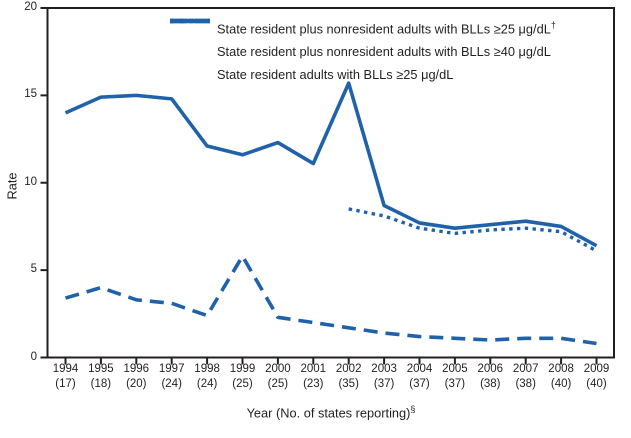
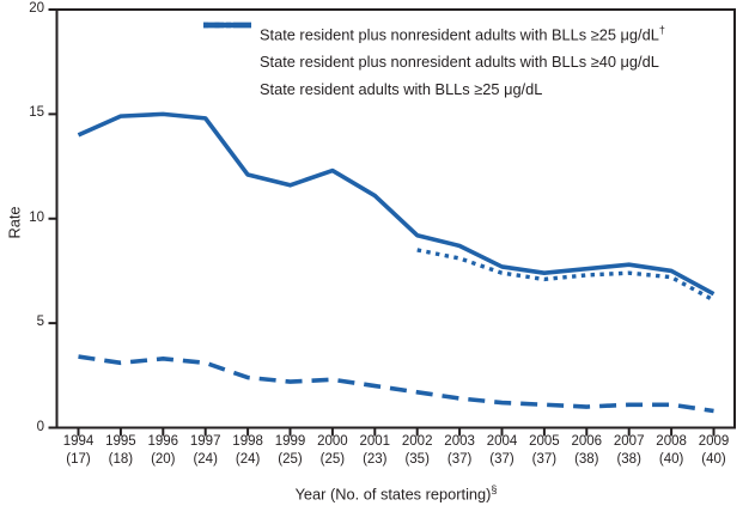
State resident plus nonresident adults with BLLs ≥40 μg/dL/1995: 4.0 -> 3.1
State resident plus nonresident adults with BLLs ≥40 μg/dL/1999: 5.8 -> 2.2
State resident plus nonresident adults with BLLs ≥25 μg/dL†/2002: 15.7 -> 9.2
